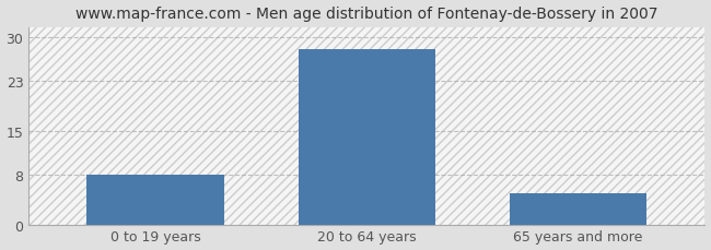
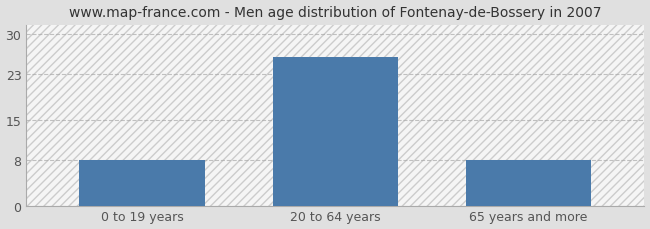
20 to 64 years: 28 -> 26
65 years and more: 5 -> 8
